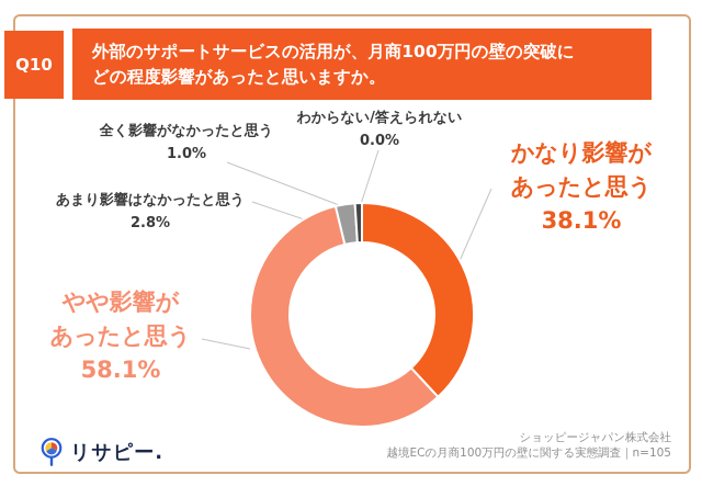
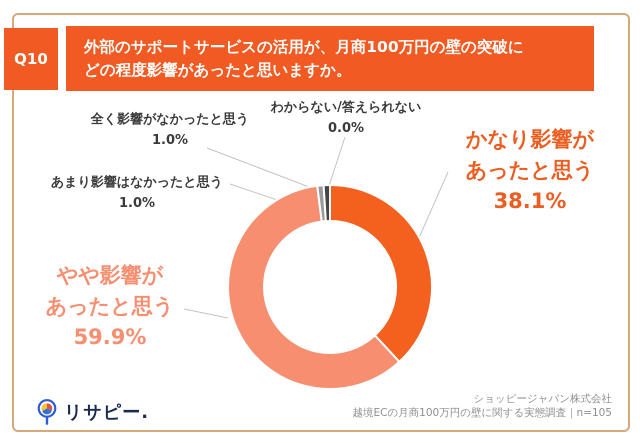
やや影響があったと思う: 58.1% -> 59.9%
あまり影響はなかったと思う: 2.8% -> 1.0%
